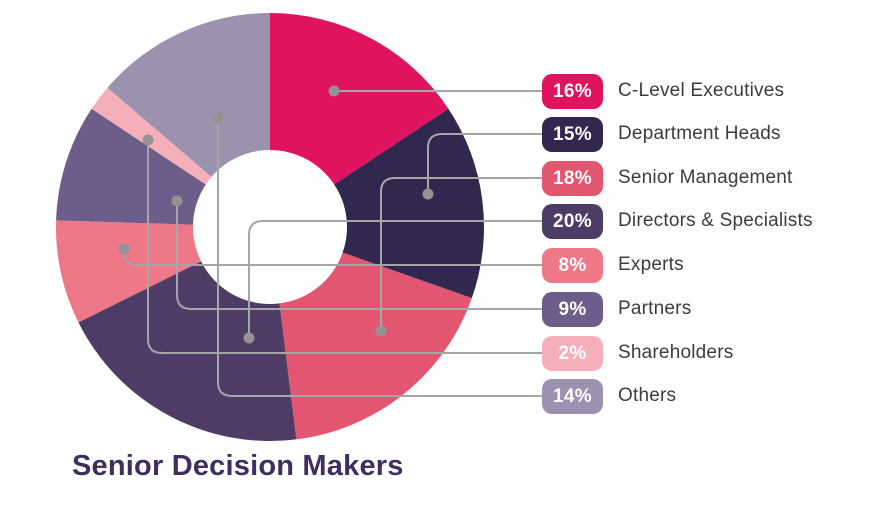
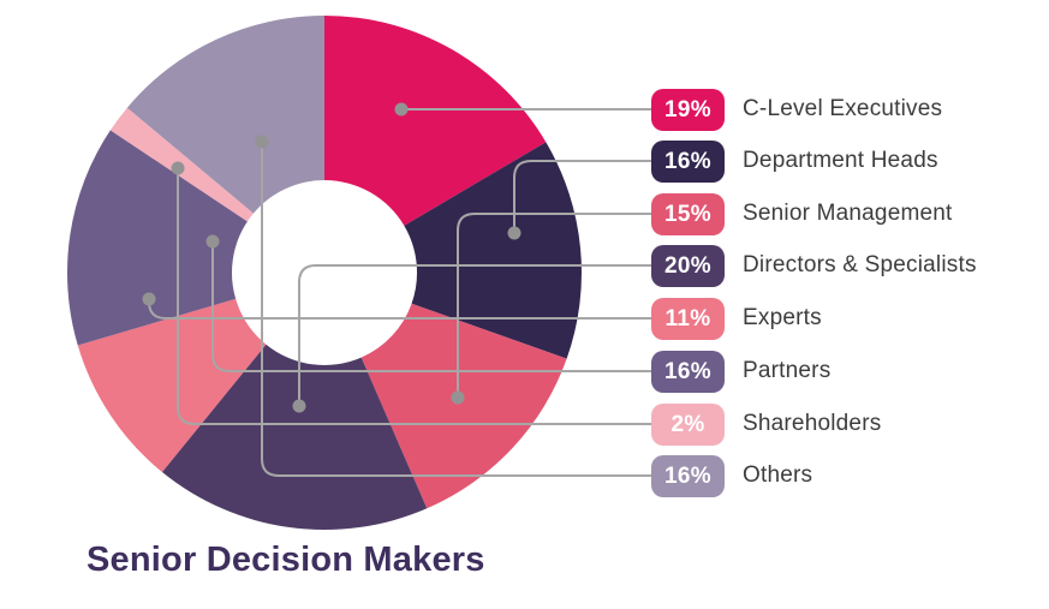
C-Level Executives: 16% -> 19%
Department Heads: 15% -> 16%
Senior Management: 18% -> 15%
Experts: 8% -> 11%
Partners: 9% -> 16%
Others: 14% -> 16%
